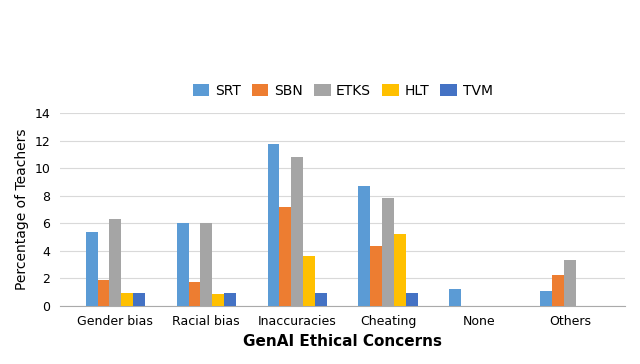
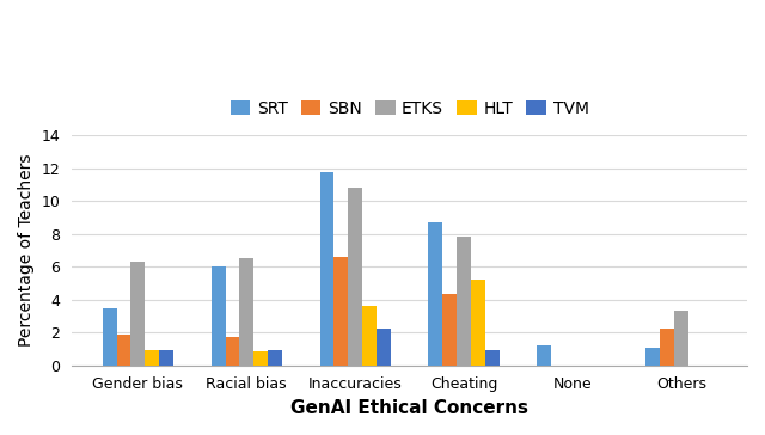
SRT/Gender bias: 5.4 -> 3.5
ETKS/Racial bias: 6.0 -> 6.5
SBN/Inaccuracies: 7.2 -> 6.6
TVM/Inaccuracies: 0.9 -> 2.2
